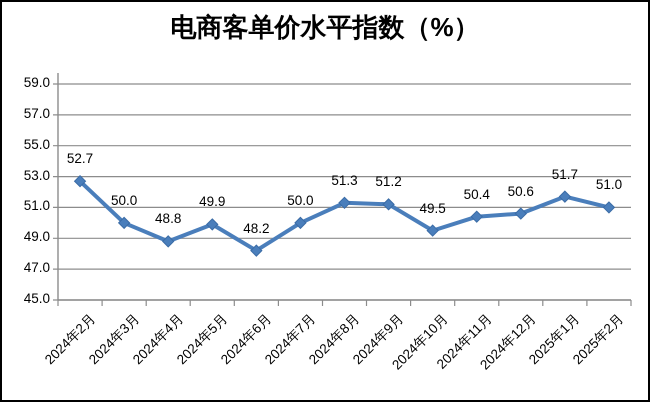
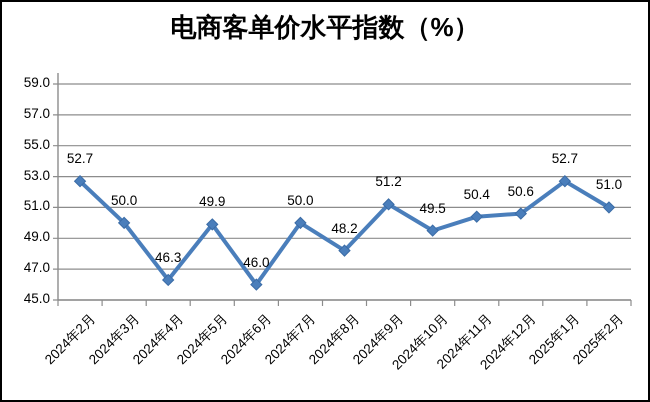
2024年4月: 48.8 -> 46.3
2024年6月: 48.2 -> 46.0
2024年8月: 51.3 -> 48.2
2025年1月: 51.7 -> 52.7
